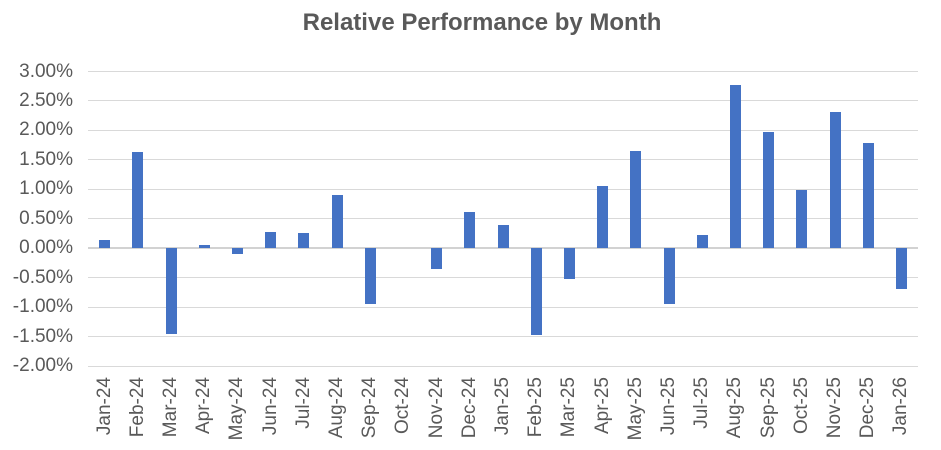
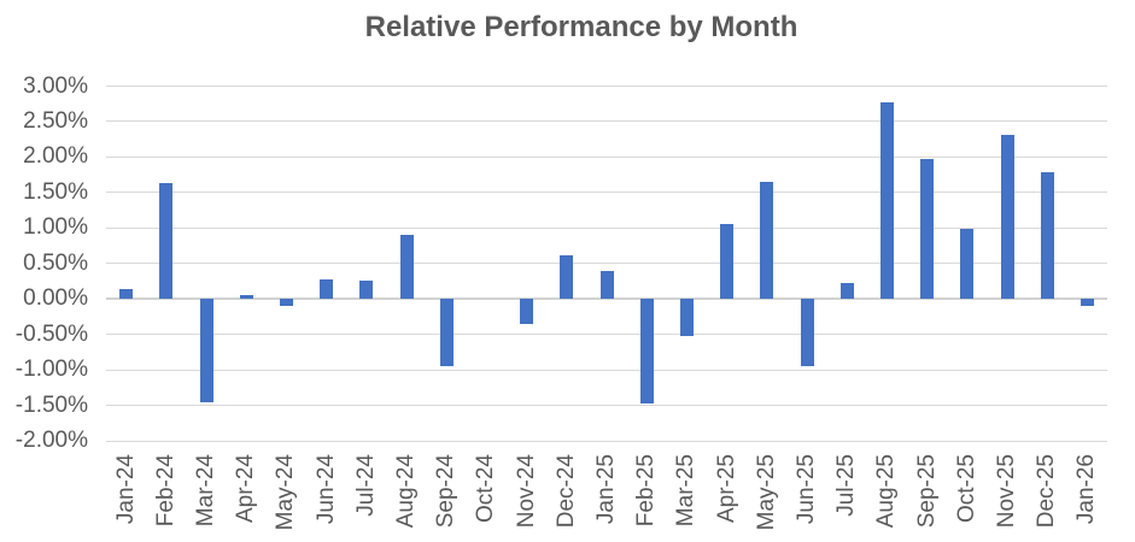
Jan-26: -0.7% -> -0.1%
